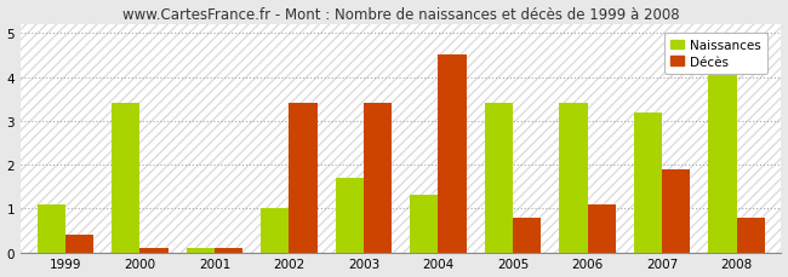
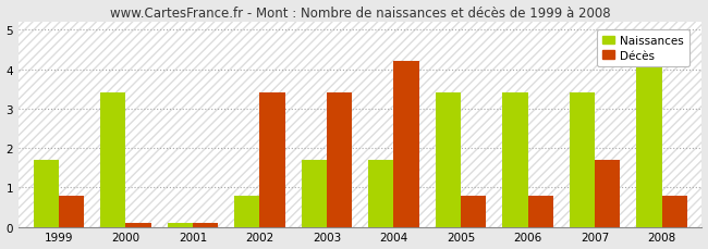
Naissances/1999: 1.1 -> 1.7
Décès/1999: 0.4 -> 0.8
Naissances/2002: 1.0 -> 0.8
Naissances/2004: 1.3 -> 1.7
Décès/2004: 4.5 -> 4.2
Décès/2006: 1.1 -> 0.8
Naissances/2007: 3.2 -> 3.4
Décès/2007: 1.9 -> 1.7
